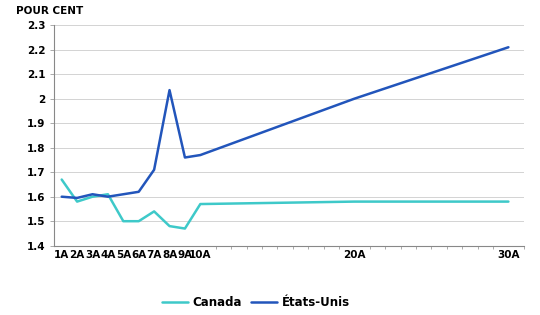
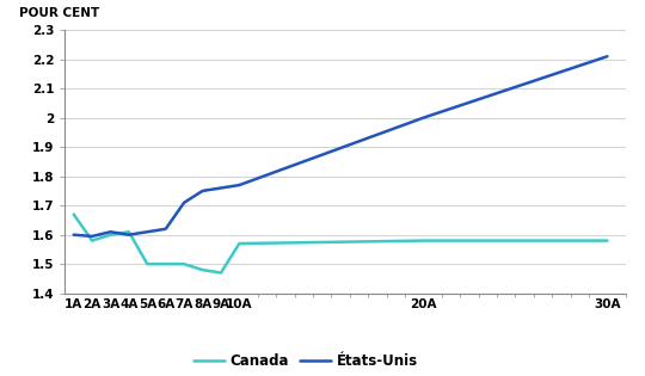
Canada/7A: 1.54 -> 1.50
États-Unis/8A: 2.035 -> 1.750
